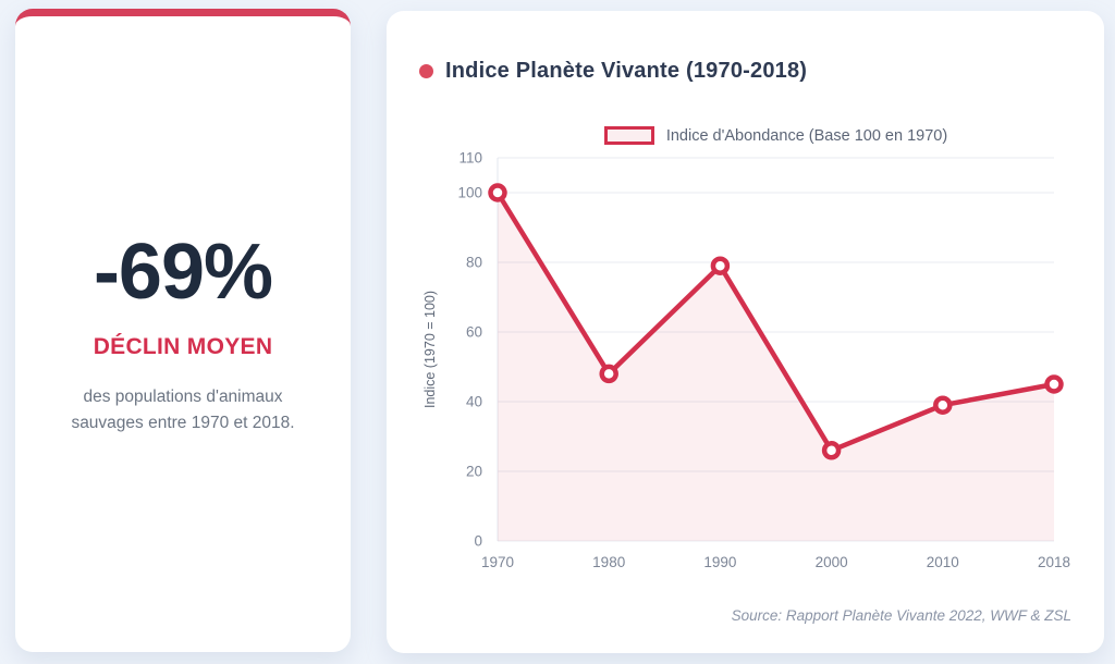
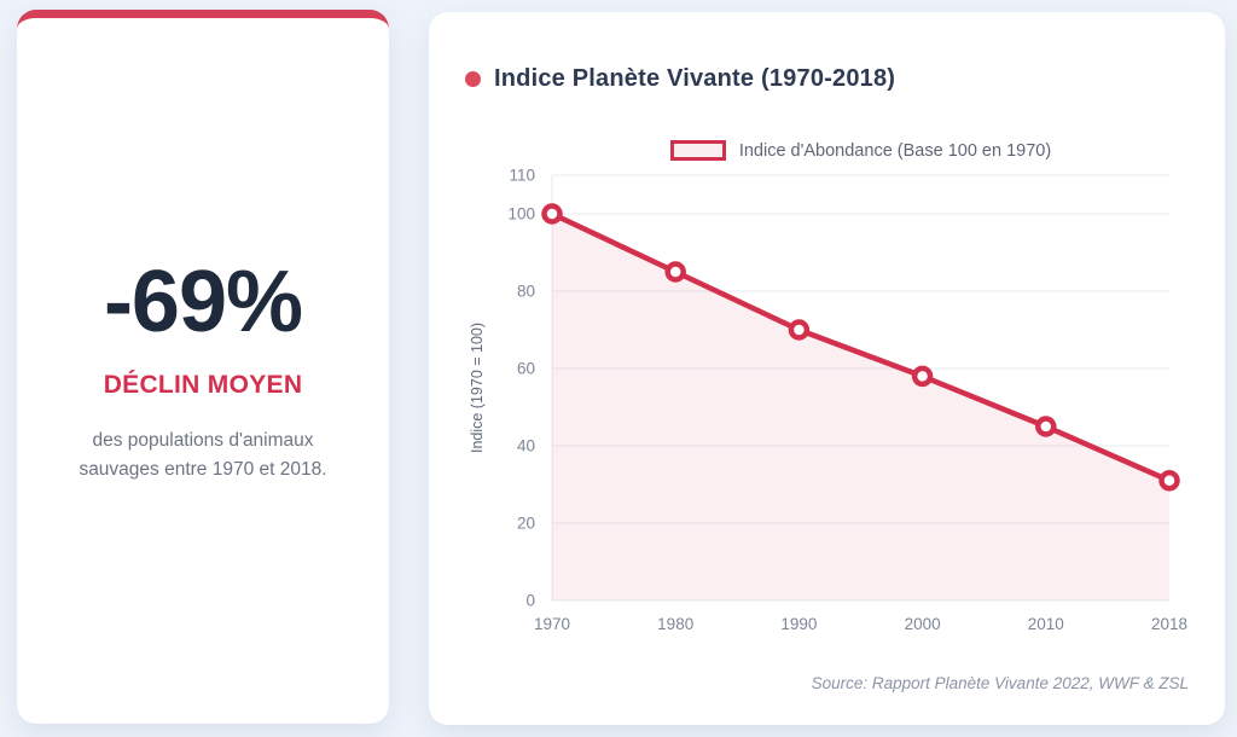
1980: 48 -> 85
1990: 79 -> 70
2000: 26 -> 58
2010: 39 -> 45
2018: 45 -> 31
